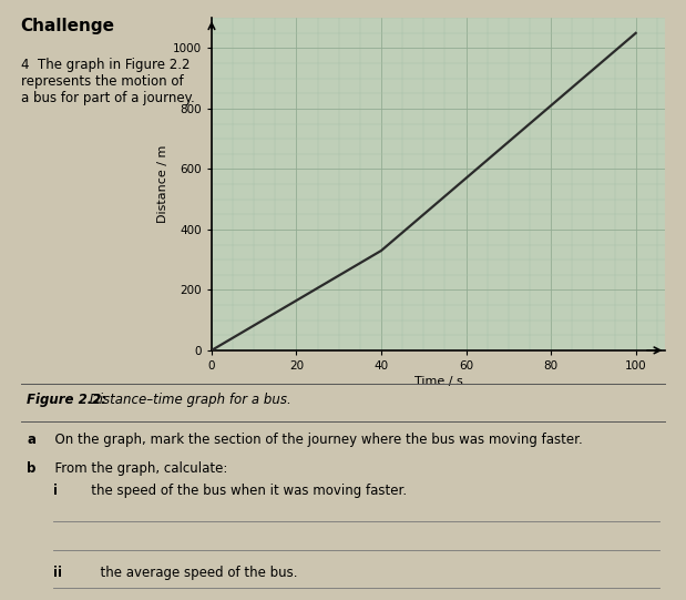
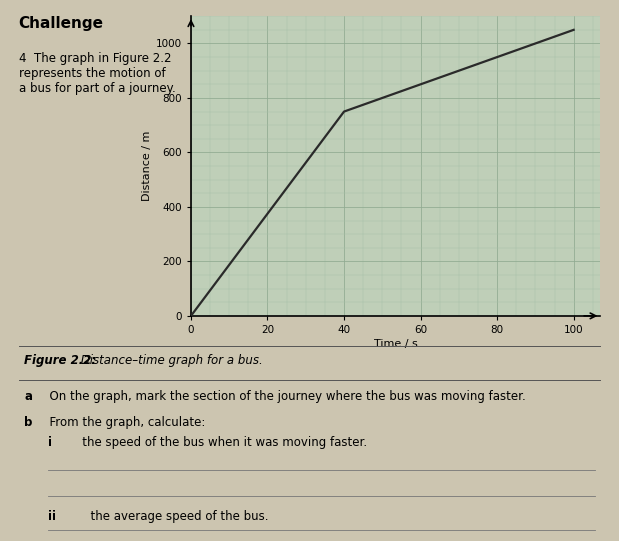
40: 330 -> 750
